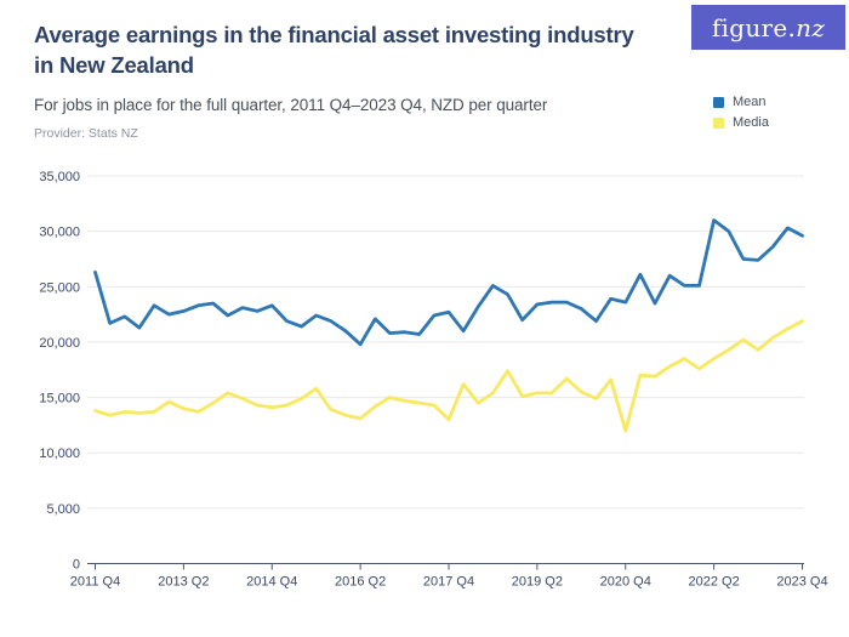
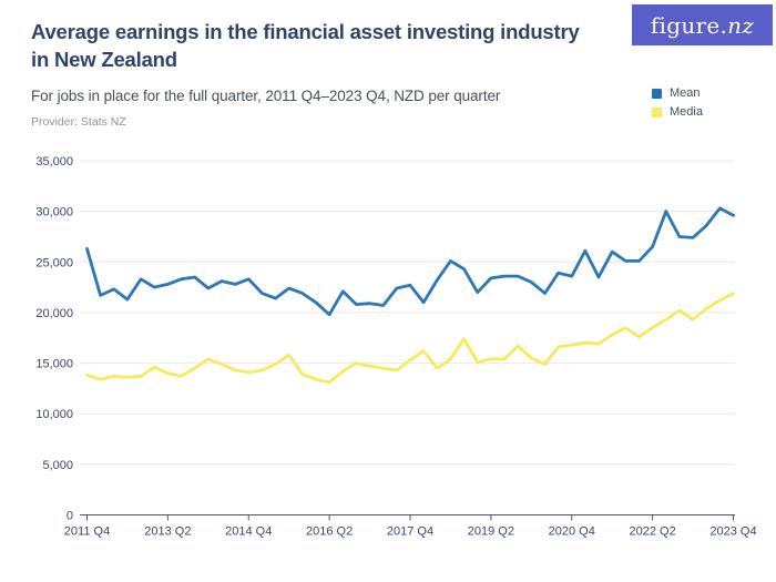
Media/2017 Q4: 13000 -> 15000
Media/2020 Q4: 12000 -> 17000
Mean/2022 Q2: 31000 -> 26000
